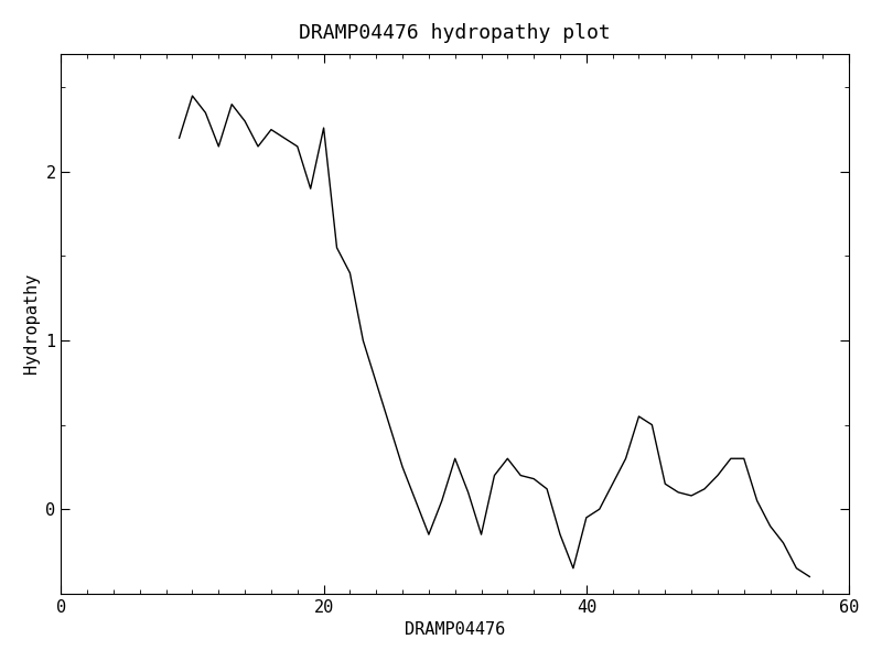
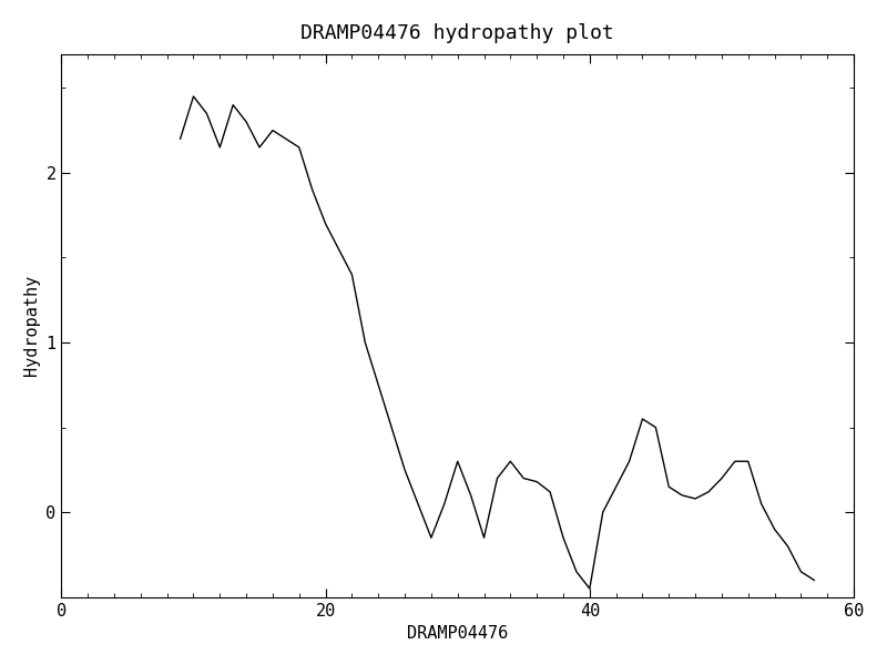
20: 2.26 -> 1.70
40: -0.05 -> -0.45
